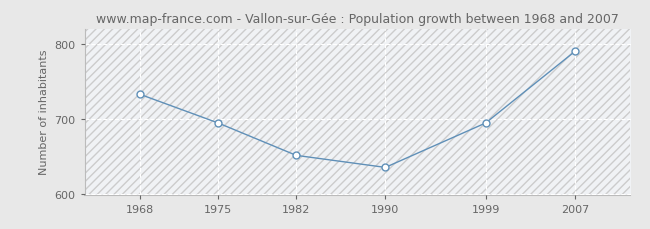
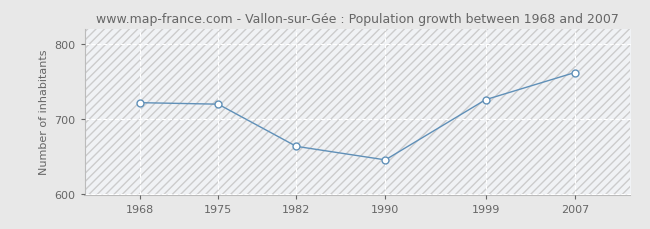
1968: 733 -> 722
1975: 695 -> 720
1982: 652 -> 664
1990: 636 -> 646
1999: 695 -> 726
2007: 790 -> 762
